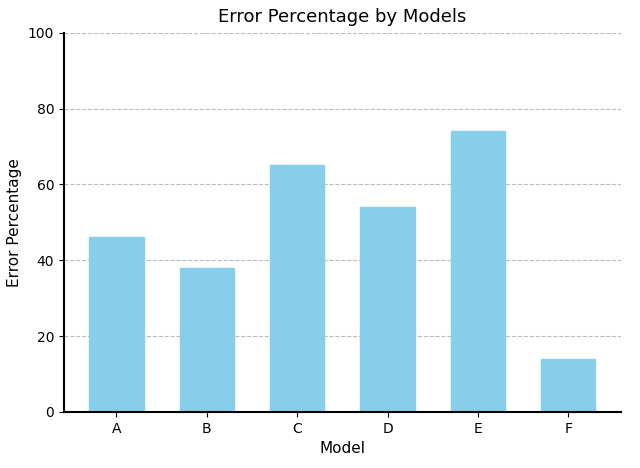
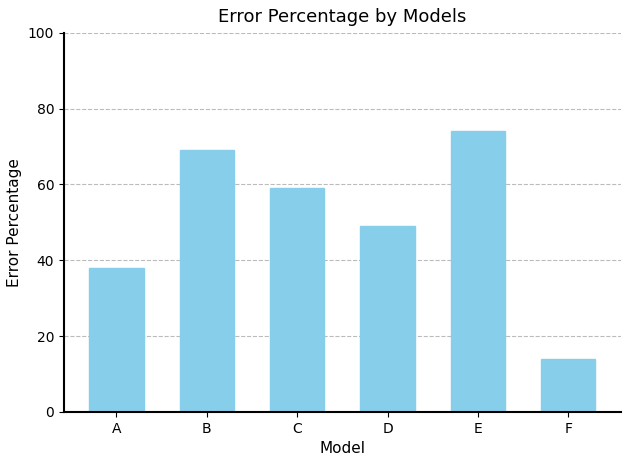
A: 46 -> 38
B: 38 -> 69
C: 65 -> 59
D: 54 -> 49
